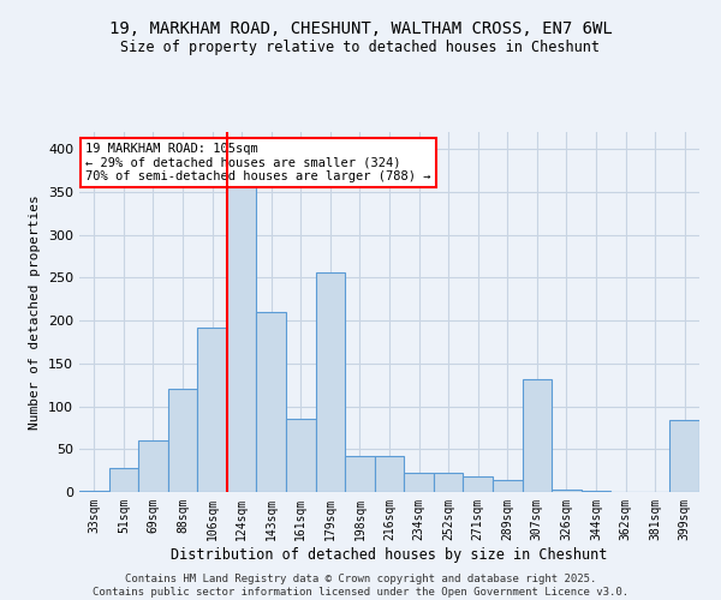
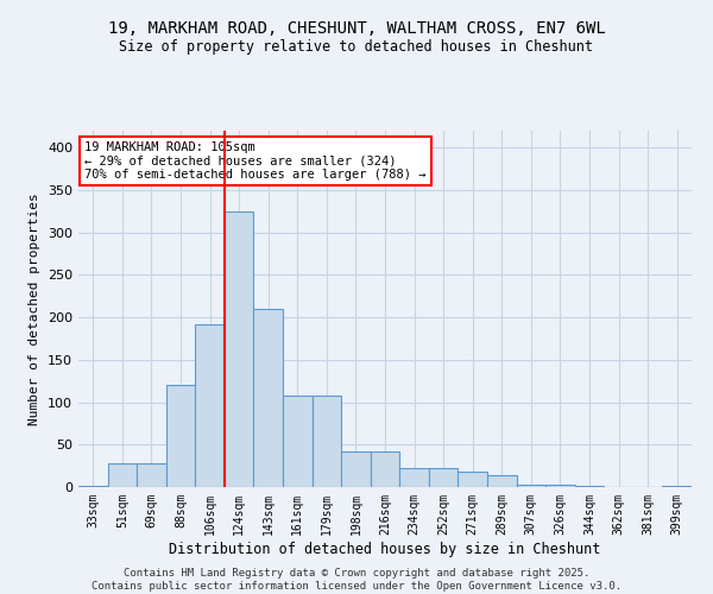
69sqm: 60 -> 28
124sqm: 358 -> 325
161sqm: 86 -> 108
179sqm: 256 -> 108
307sqm: 132 -> 3
399sqm: 84 -> 2
